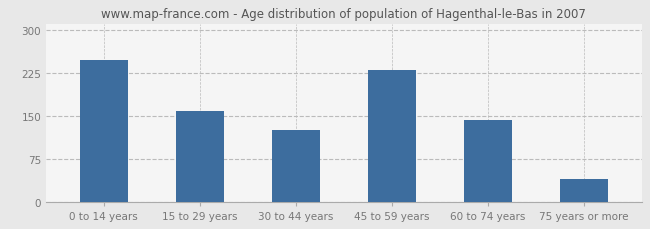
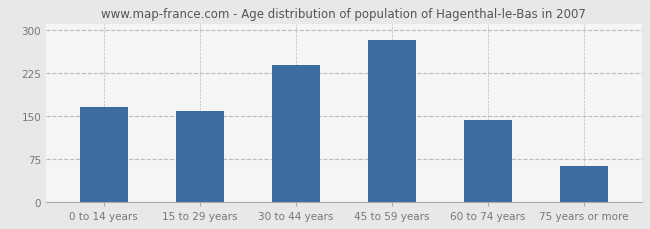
0 to 14 years: 248 -> 165
30 to 44 years: 126 -> 238
45 to 59 years: 230 -> 283
75 years or more: 40 -> 62
